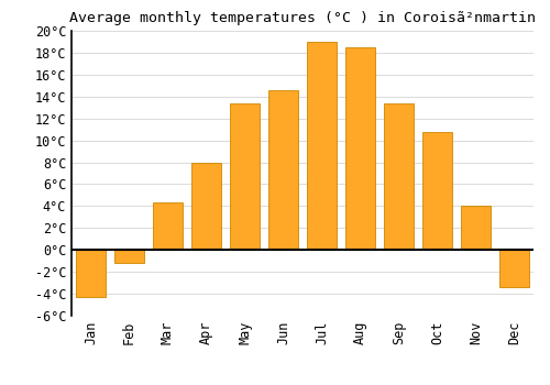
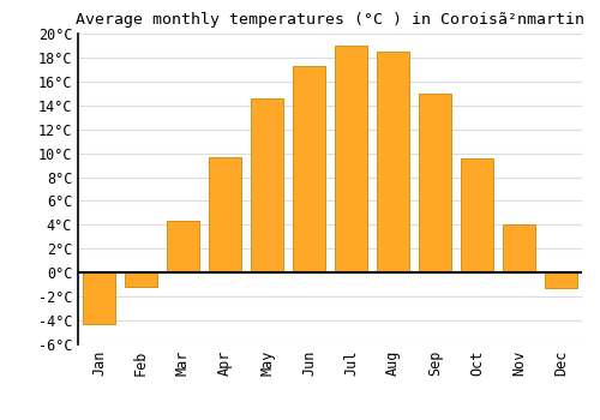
Apr: 8.0°C -> 9.7°C
May: 13.4°C -> 14.6°C
Jun: 14.6°C -> 17.3°C
Sep: 13.4°C -> 15.0°C
Oct: 10.8°C -> 9.6°C
Dec: -3.4°C -> -1.3°C
